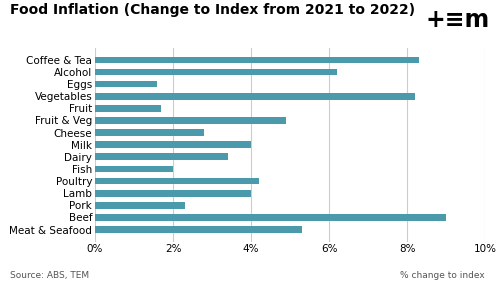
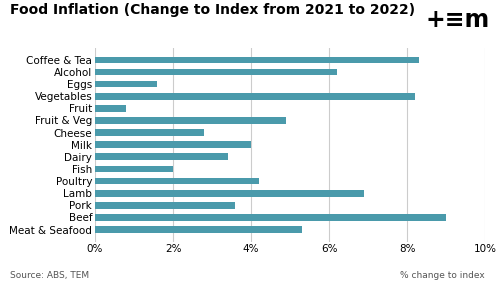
Fruit: 1.7% -> 0.8%
Lamb: 4.0% -> 6.9%
Pork: 2.3% -> 3.6%
